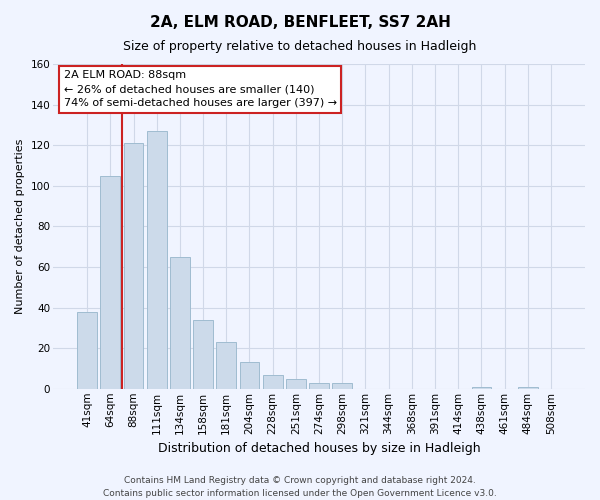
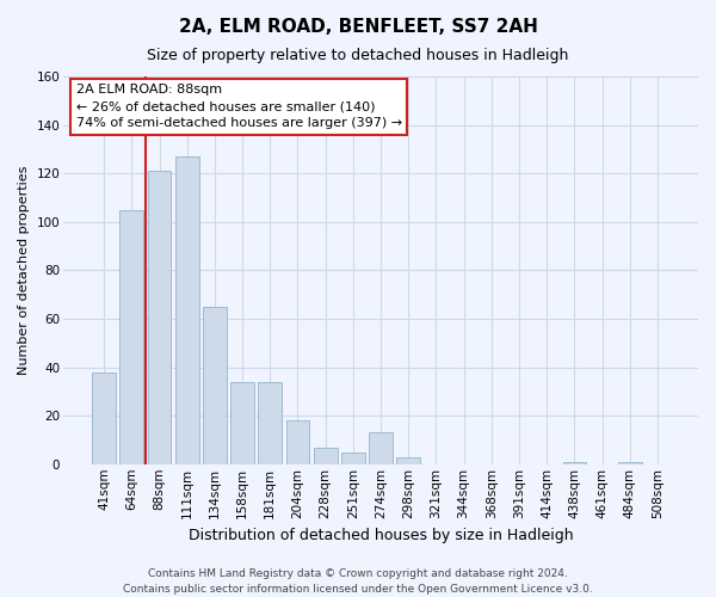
181sqm: 23 -> 34
204sqm: 13 -> 18
274sqm: 3 -> 13
